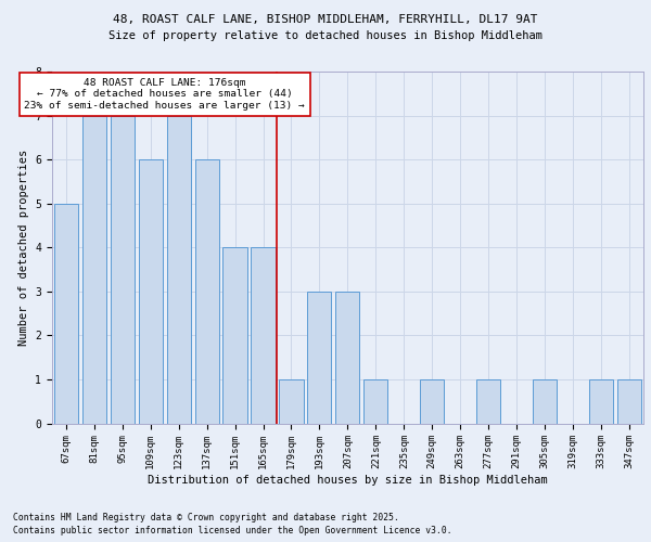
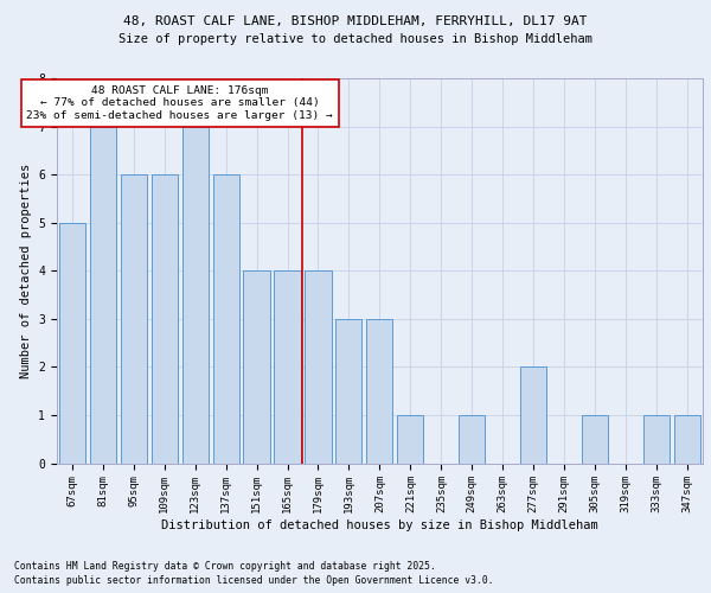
95sqm: 7 -> 6
179sqm: 1 -> 4
277sqm: 1 -> 2
